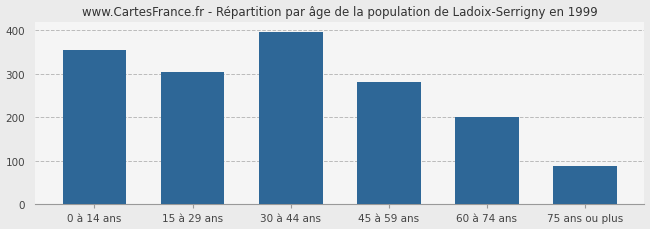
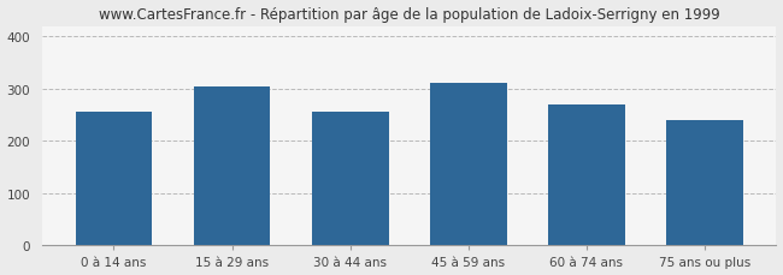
0 à 14 ans: 355 -> 255
30 à 44 ans: 395 -> 255
45 à 59 ans: 280 -> 310
60 à 74 ans: 200 -> 270
75 ans ou plus: 88 -> 240
